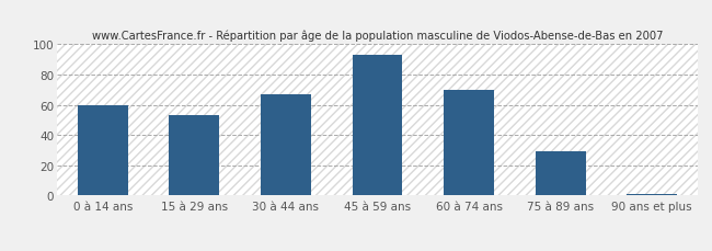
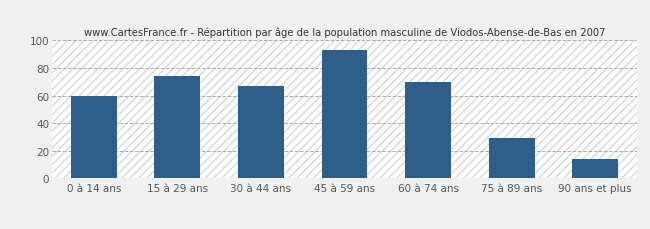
15 à 29 ans: 53 -> 74
90 ans et plus: 1 -> 14
